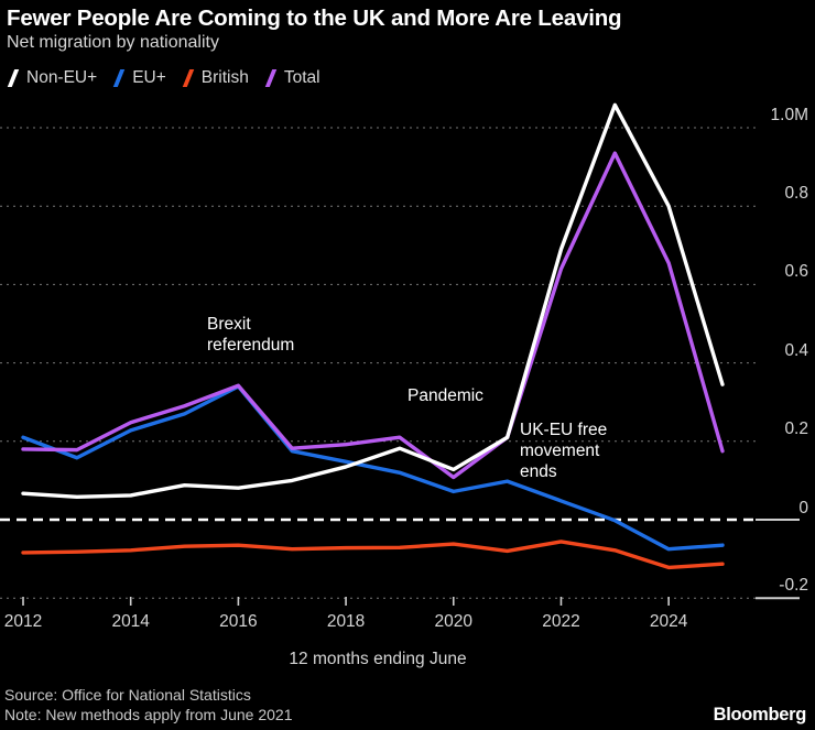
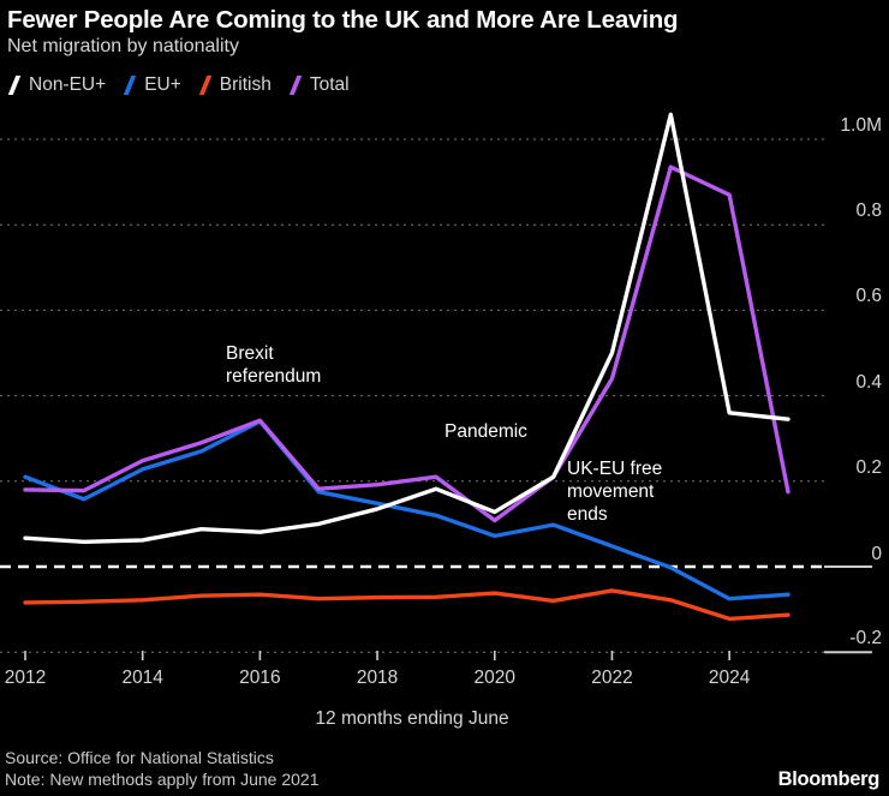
Non-EU+/2022: 0.69M -> 0.50M
Total/2022: 0.64M -> 0.44M
Non-EU+/2024: 0.80M -> 0.36M
Total/2024: 0.66M -> 0.87M
